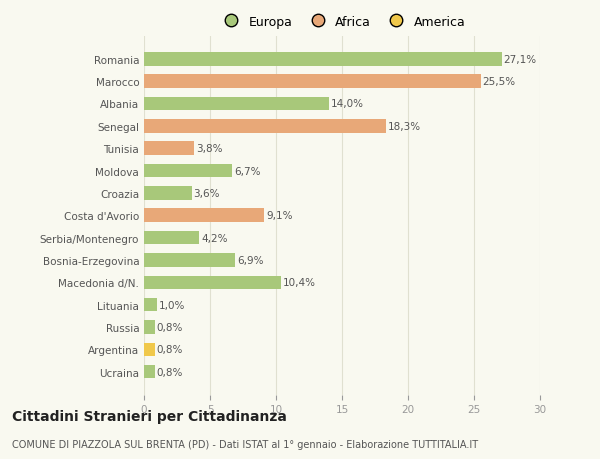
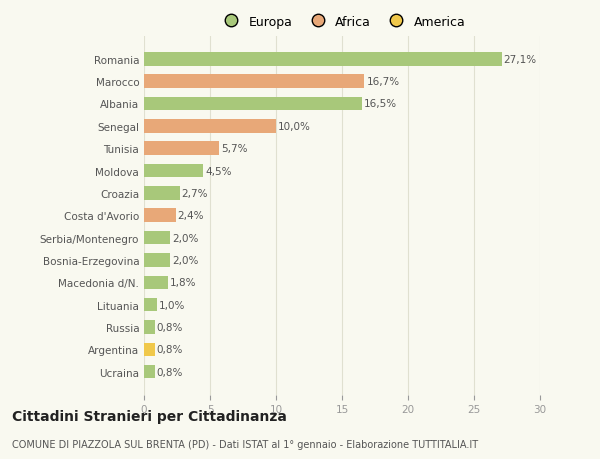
Marocco: 25,5% -> 16,7%
Albania: 14,0% -> 16,5%
Senegal: 18,3% -> 10,0%
Tunisia: 3,8% -> 5,7%
Moldova: 6,7% -> 4,5%
Croazia: 3,6% -> 2,7%
Costa d'Avorio: 9,1% -> 2,4%
Serbia/Montenegro: 4,2% -> 2,0%
Bosnia-Erzegovina: 6,9% -> 2,0%
Macedonia d/N.: 10,4% -> 1,8%
